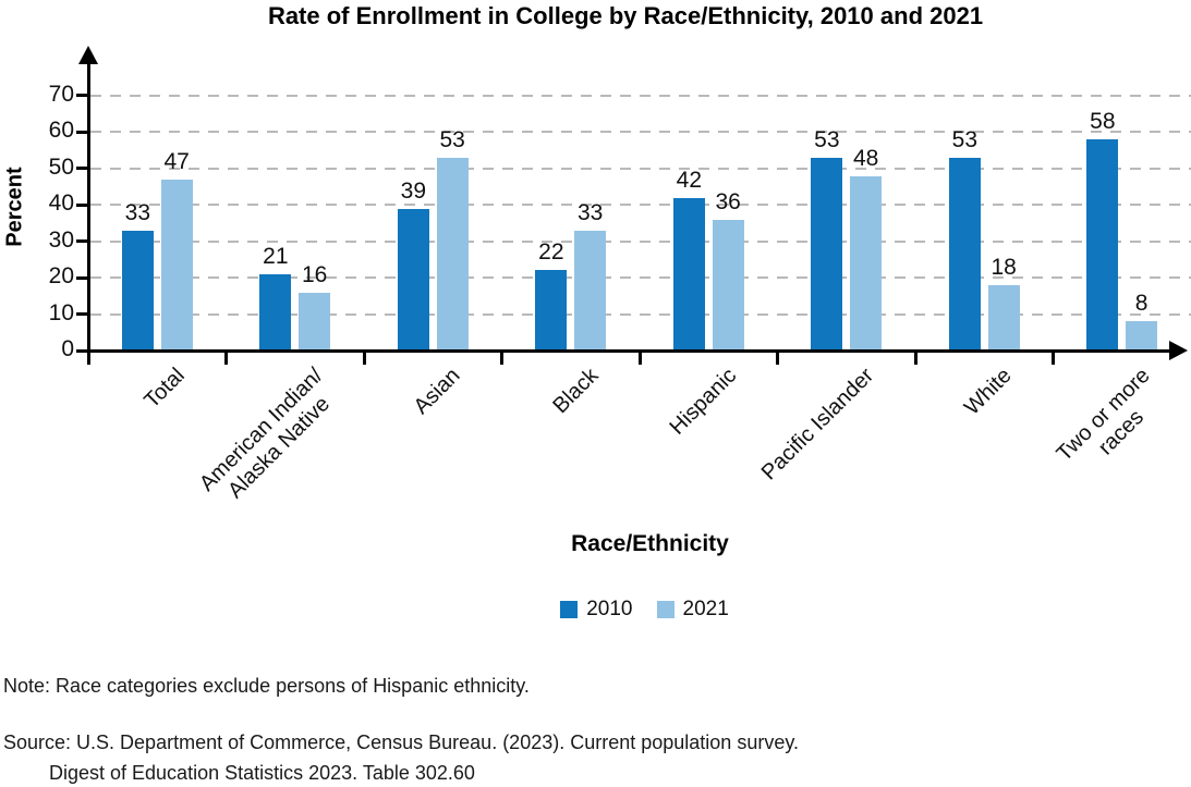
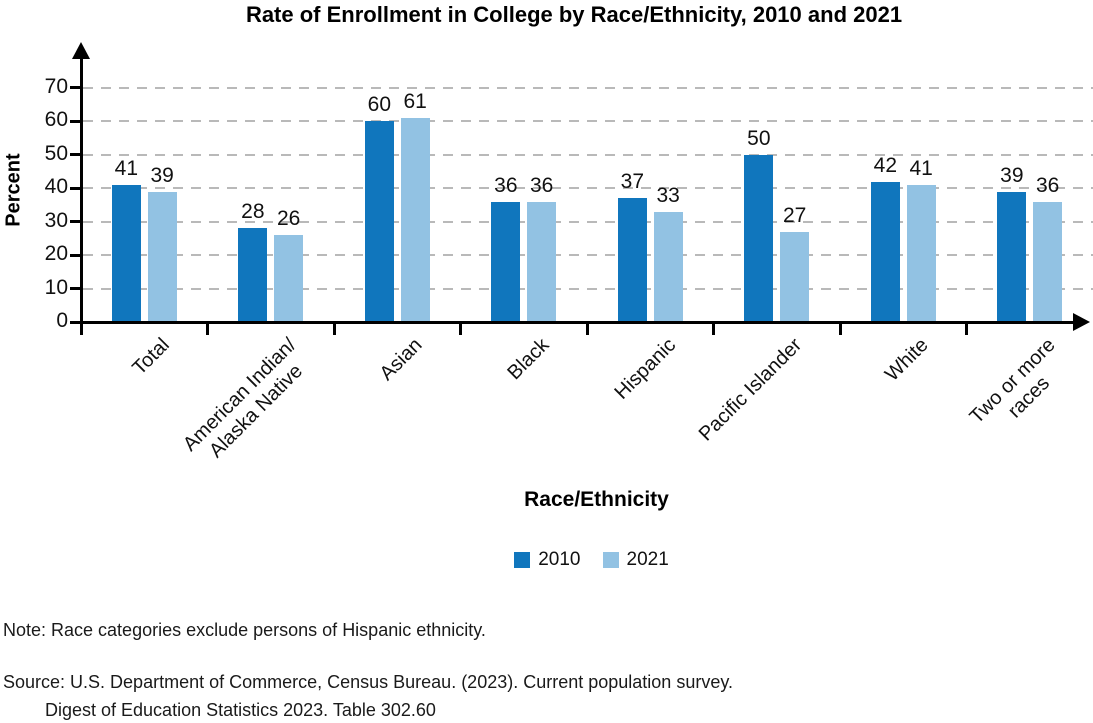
2010/Total: 33 -> 41
2021/Total: 47 -> 39
2010/American Indian/ Alaska Native: 21 -> 28
2021/American Indian/ Alaska Native: 16 -> 26
2010/Asian: 39 -> 60
2021/Asian: 53 -> 61
2010/Black: 22 -> 36
2021/Black: 33 -> 36
2010/Hispanic: 42 -> 37
2021/Hispanic: 36 -> 33
2010/Pacific Islander: 53 -> 50
2021/Pacific Islander: 48 -> 27
2010/White: 53 -> 42
2021/White: 18 -> 41
2010/Two or more races: 58 -> 39
2021/Two or more races: 8 -> 36
